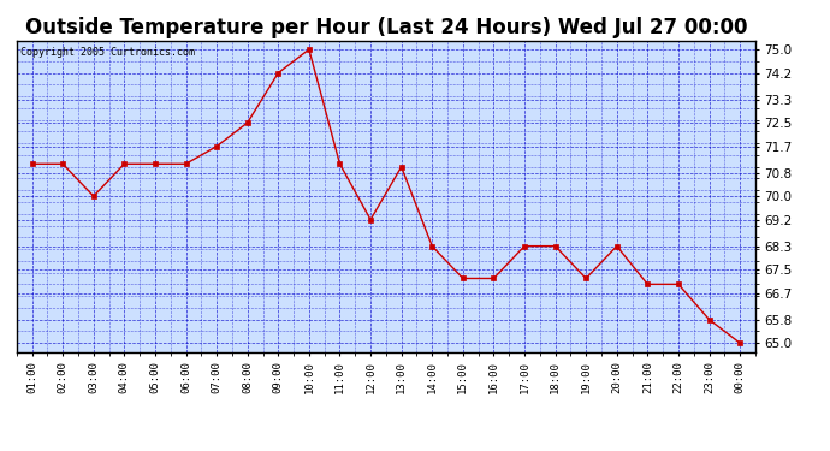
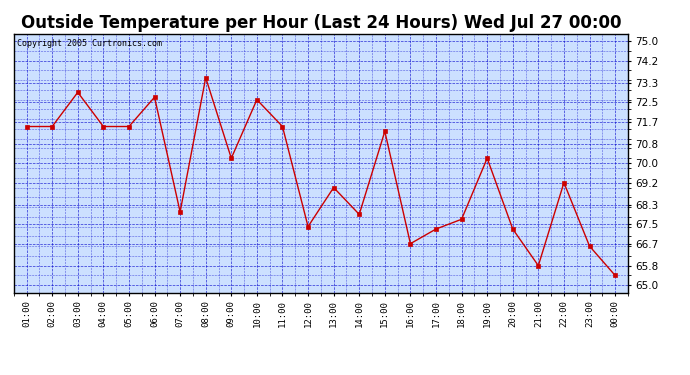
01:00: 71.1 -> 71.5
02:00: 71.1 -> 71.5
03:00: 70.0 -> 72.9
04:00: 71.1 -> 71.5
05:00: 71.1 -> 71.5
06:00: 71.1 -> 72.7
07:00: 71.7 -> 68.0
08:00: 72.5 -> 73.5
09:00: 74.2 -> 70.2
10:00: 75.0 -> 72.6
11:00: 71.1 -> 71.5
12:00: 69.2 -> 67.4
13:00: 71.0 -> 69.0
14:00: 68.3 -> 67.9
15:00: 67.2 -> 71.3
16:00: 67.2 -> 66.7
17:00: 68.3 -> 67.3
18:00: 68.3 -> 67.7
19:00: 67.2 -> 70.2
20:00: 68.3 -> 67.3
21:00: 67.0 -> 65.8
22:00: 67.0 -> 69.2
23:00: 65.8 -> 66.6
00:00: 65.0 -> 65.4
